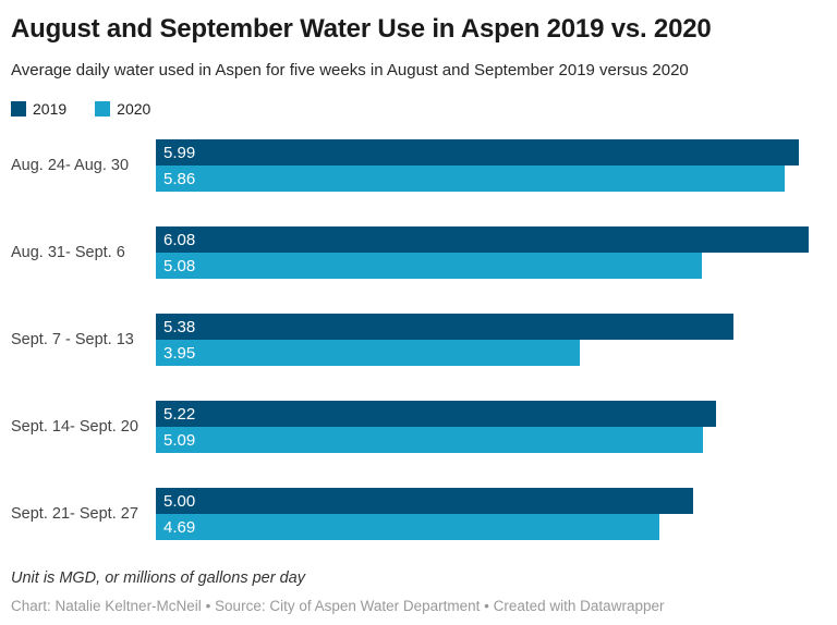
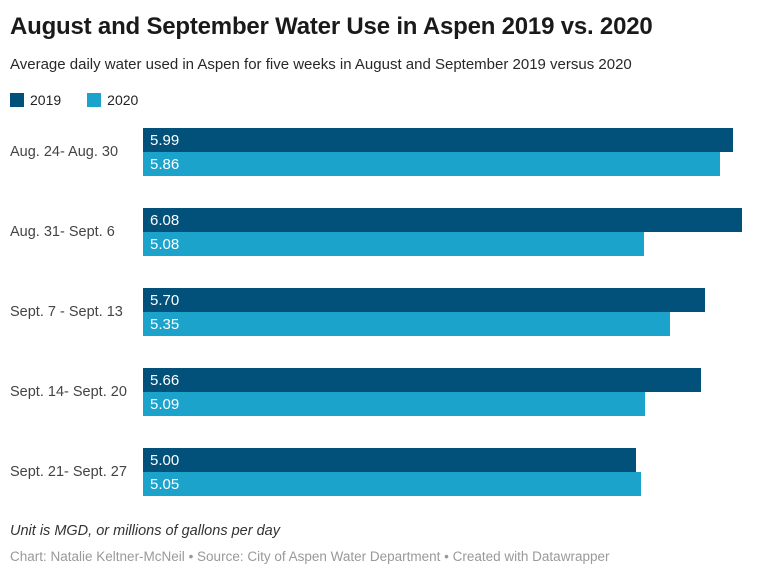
2019/Sept. 7 - Sept. 13: 5.38 -> 5.70
2020/Sept. 7 - Sept. 13: 3.95 -> 5.35
2019/Sept. 14- Sept. 20: 5.22 -> 5.66
2020/Sept. 21- Sept. 27: 4.69 -> 5.05
